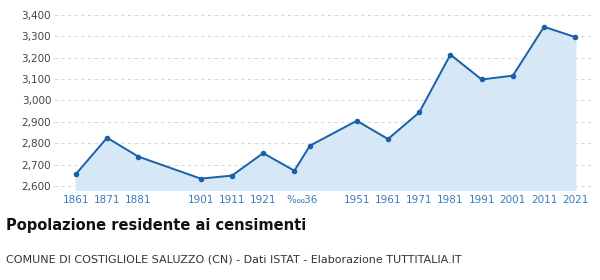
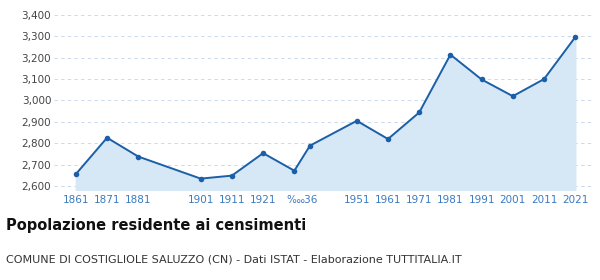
2001: 3,116 -> 3,020
2011: 3,344 -> 3,100
